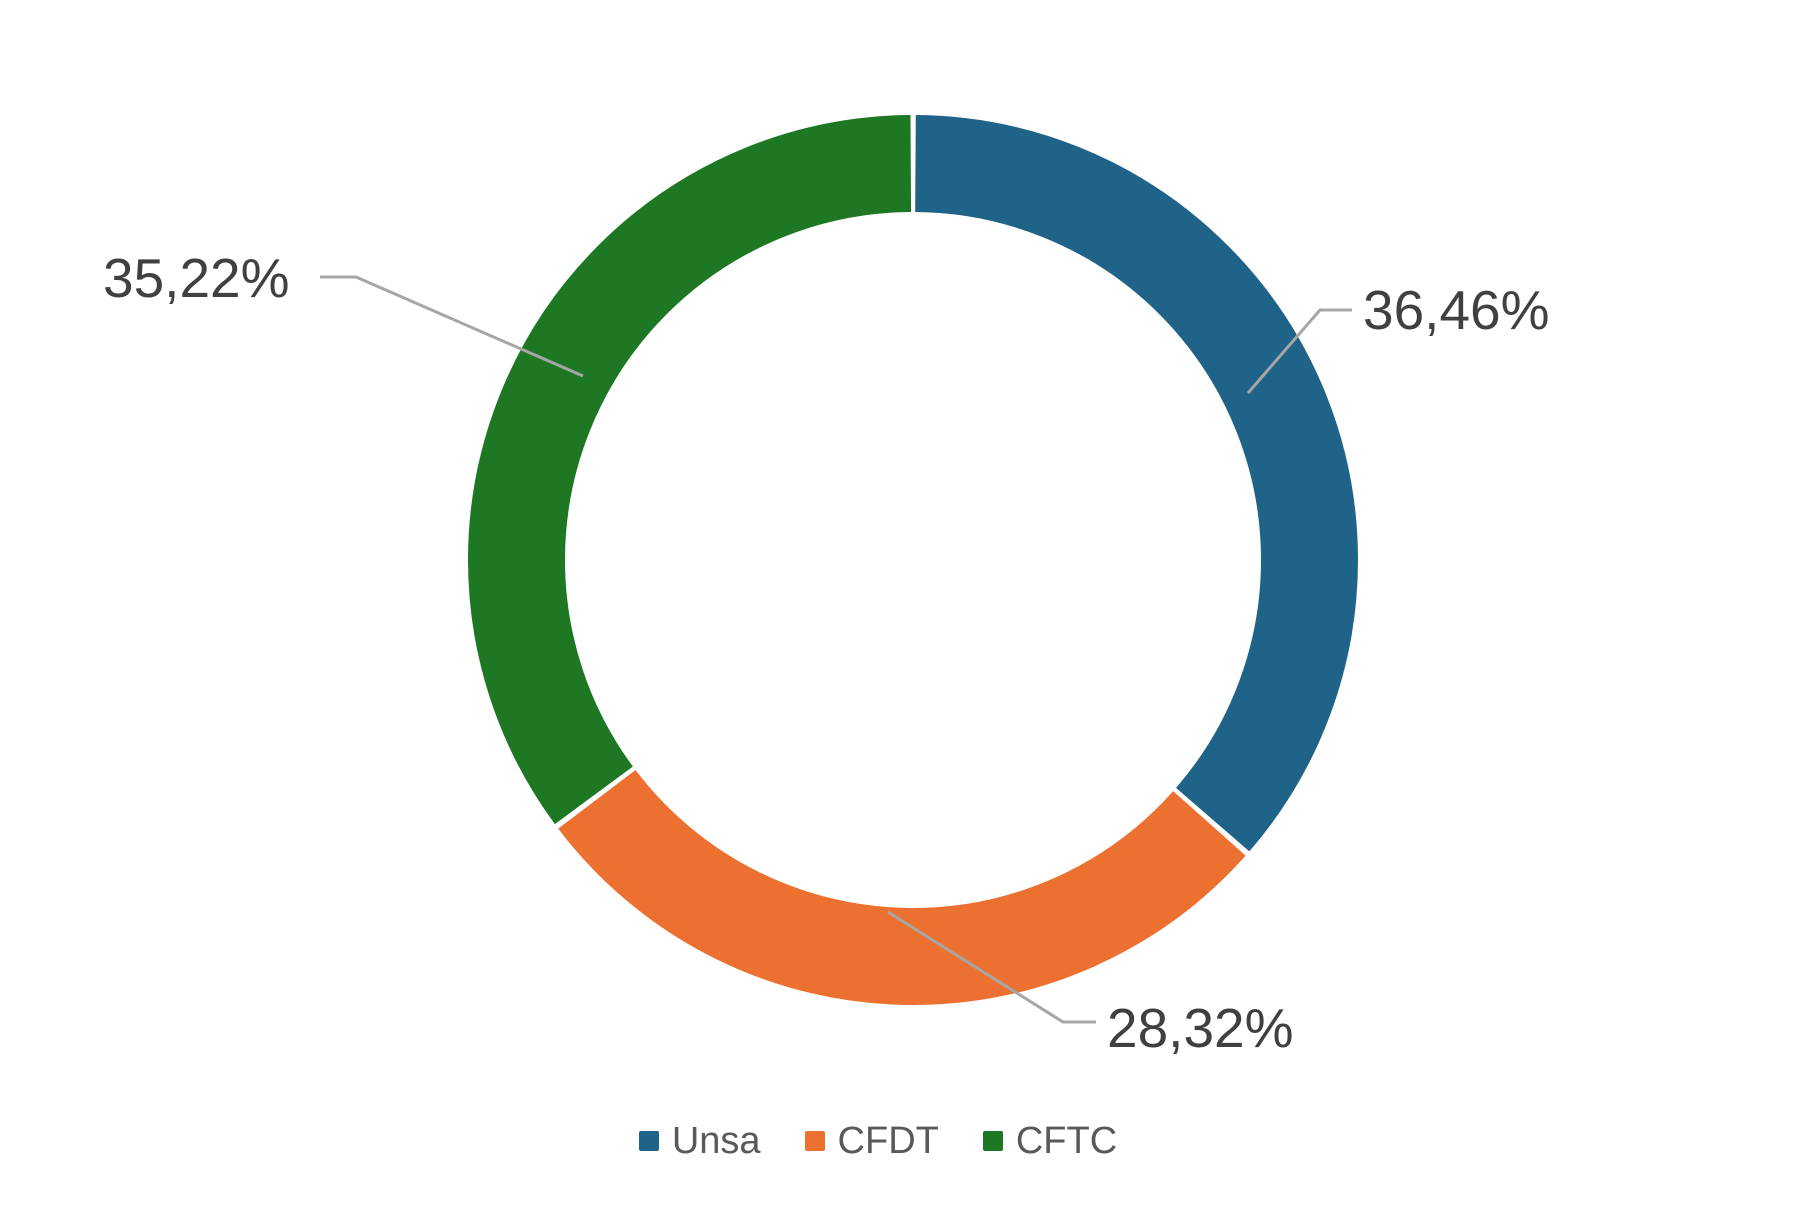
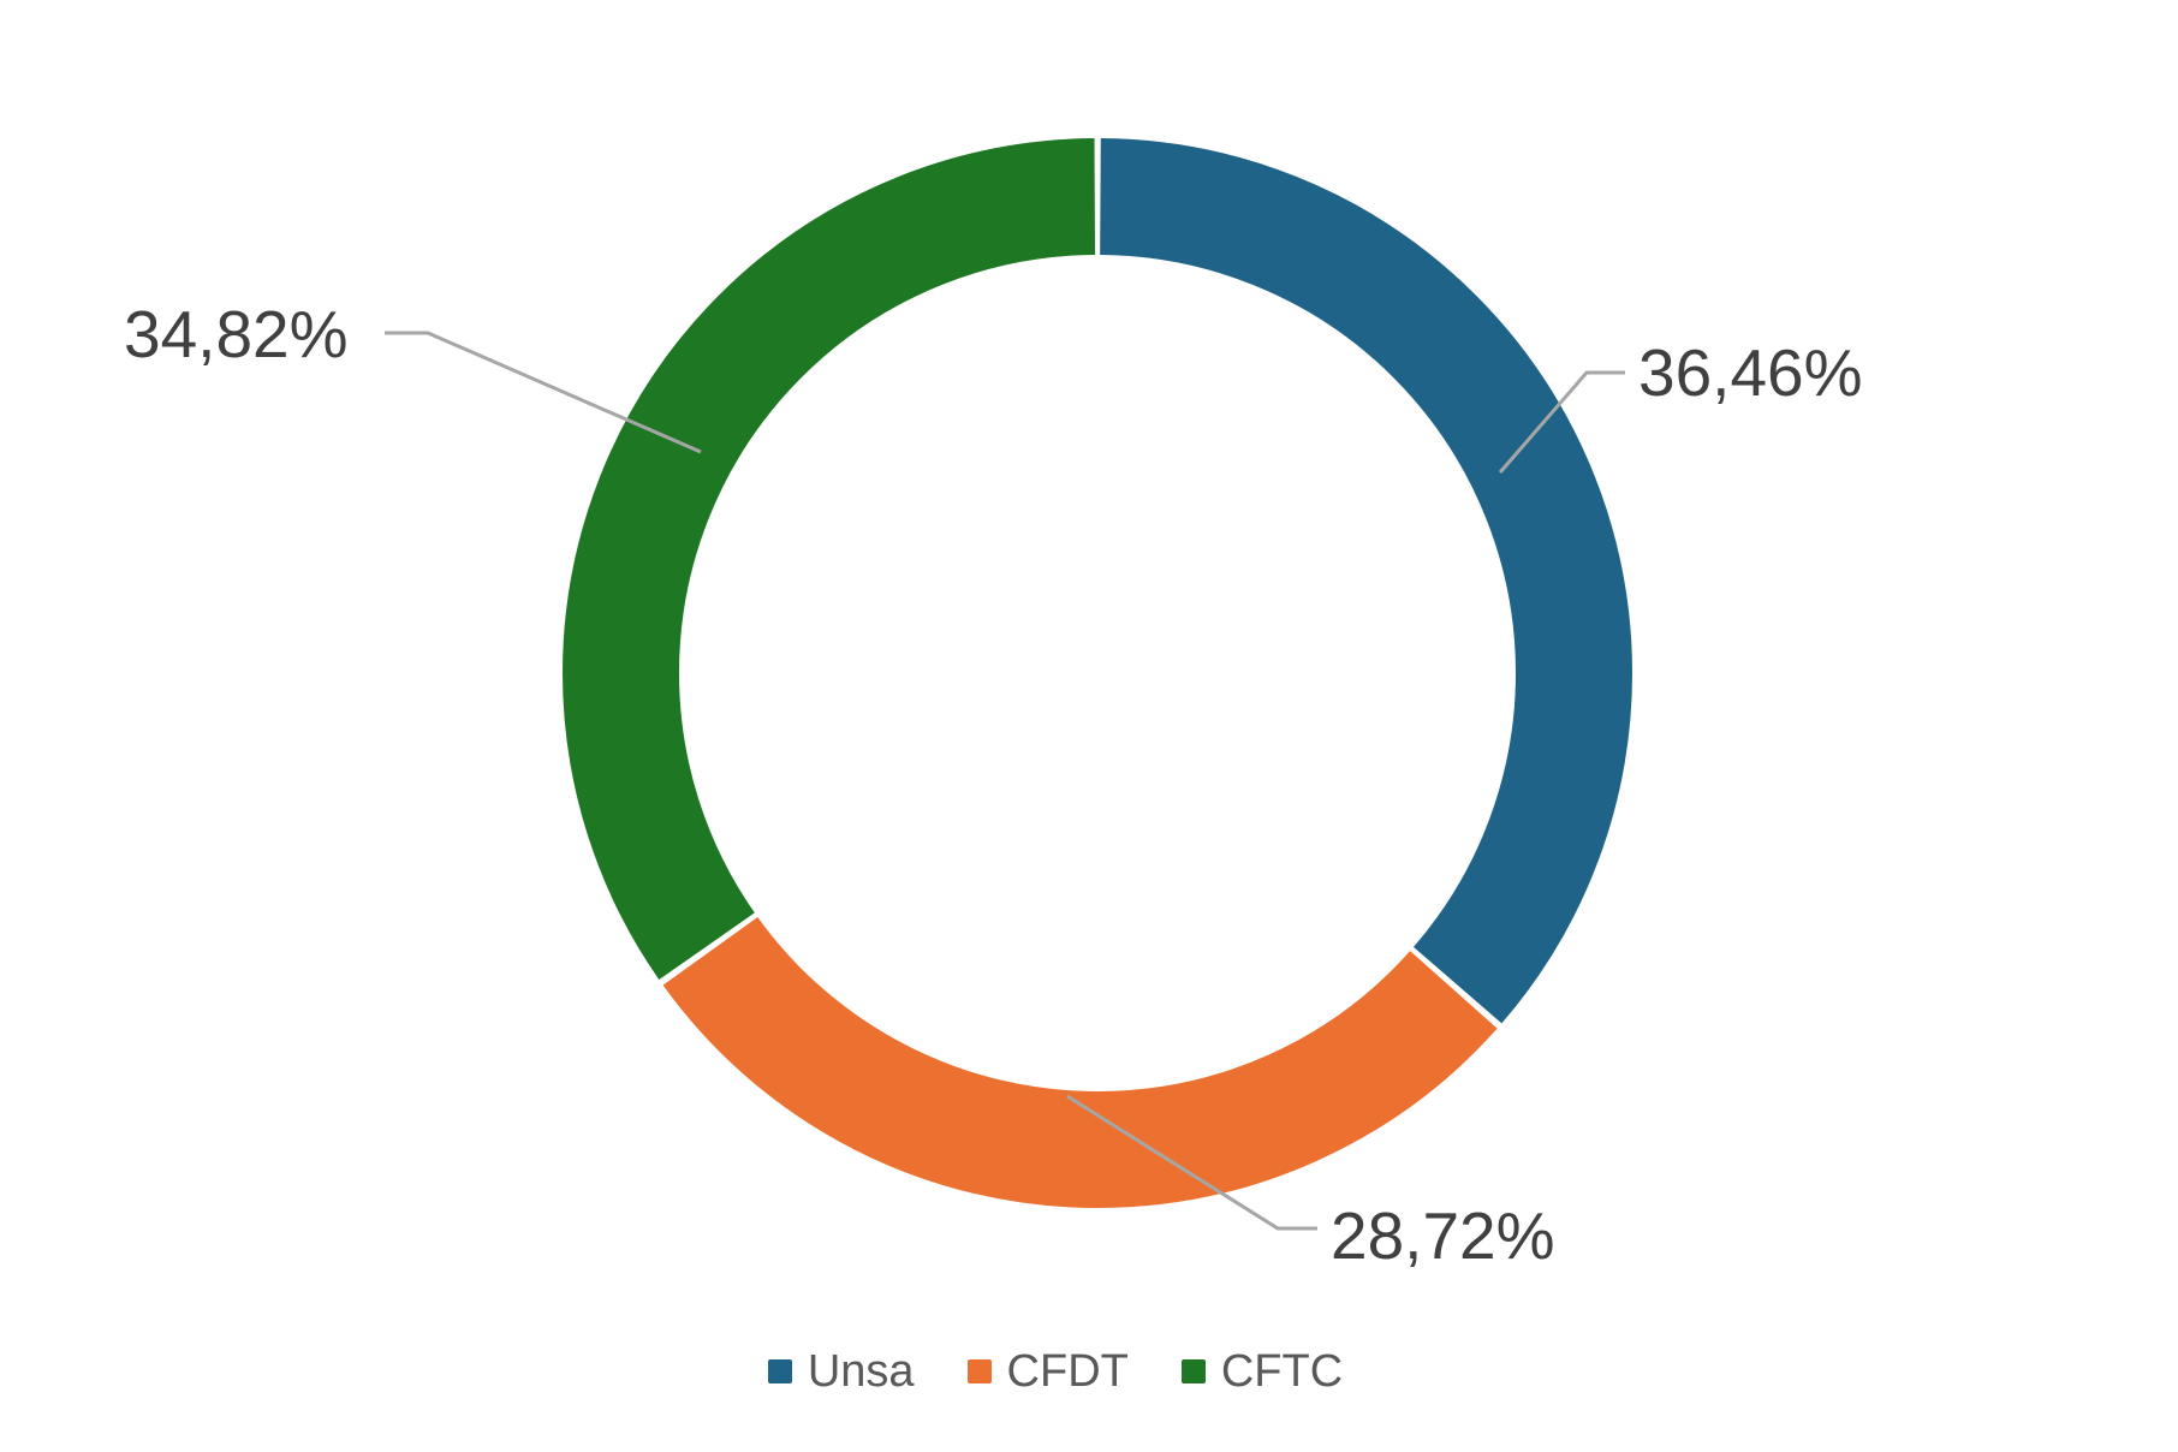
CFDT: 28,32% -> 28,72%
CFTC: 35,22% -> 34,82%
